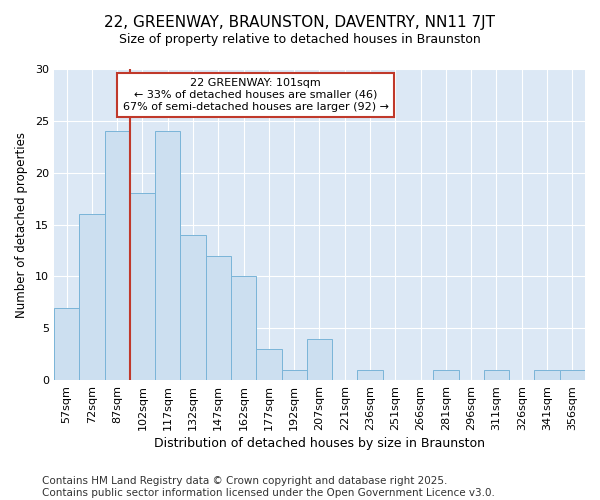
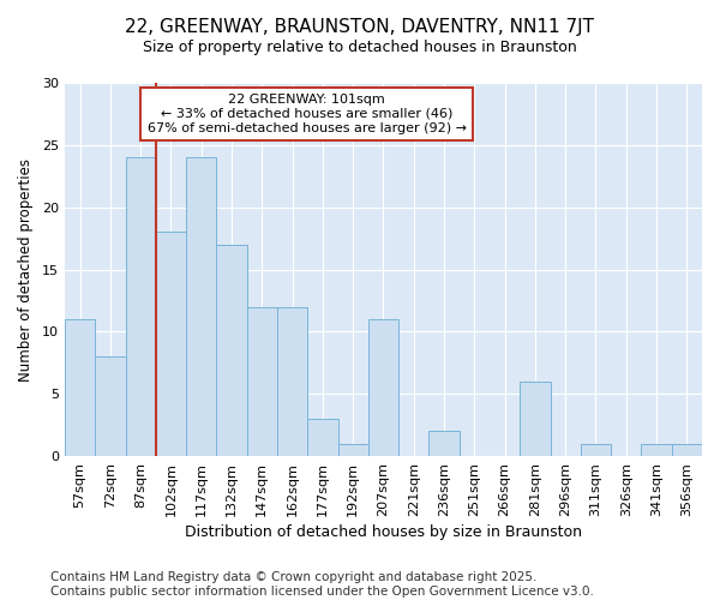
57sqm: 7 -> 11
72sqm: 16 -> 8
132sqm: 14 -> 17
162sqm: 10 -> 12
207sqm: 4 -> 11
236sqm: 1 -> 2
281sqm: 1 -> 6
